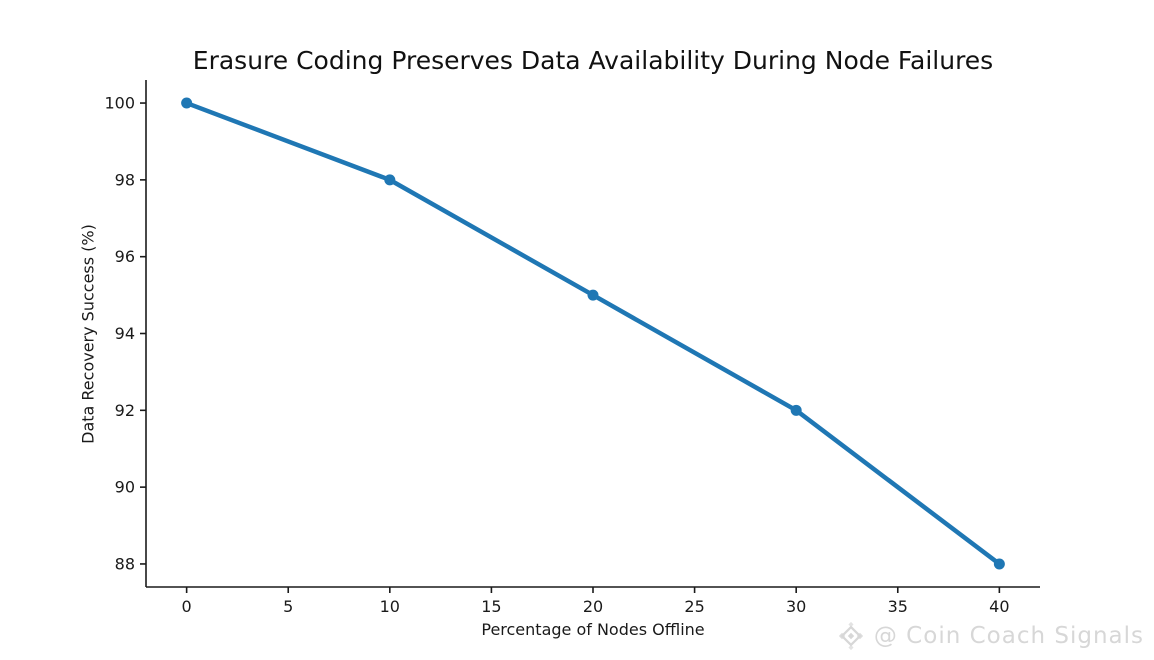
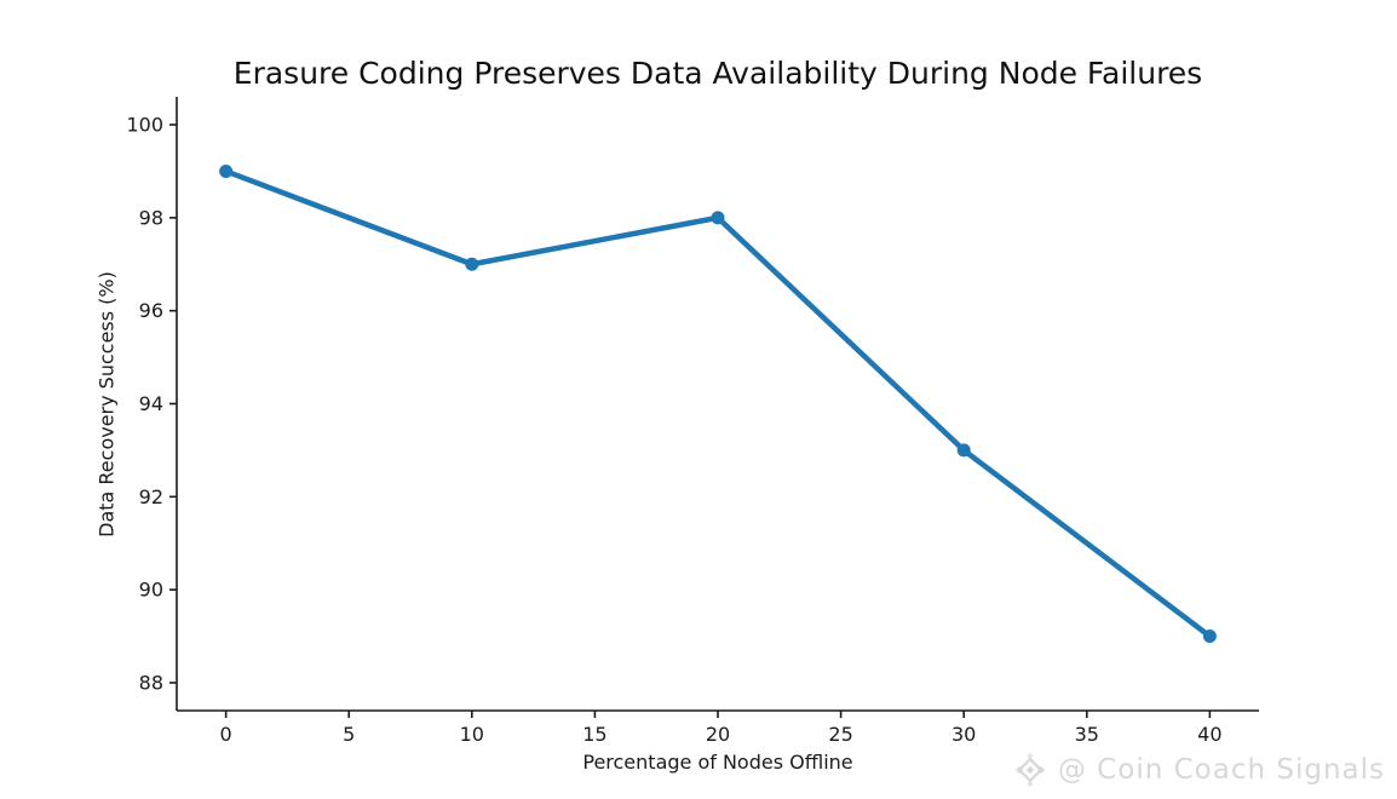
0: 100 -> 99
10: 98 -> 97
20: 95 -> 98
30: 92 -> 93
40: 88 -> 89
